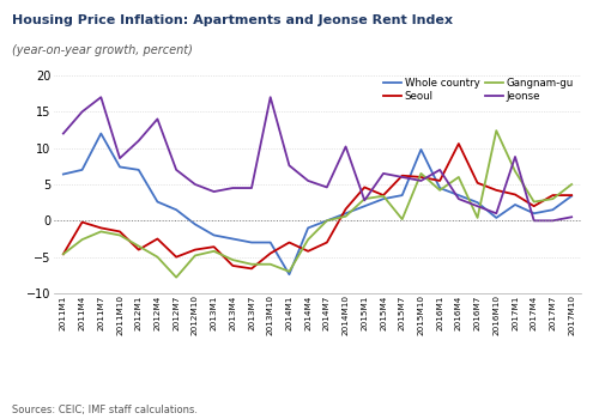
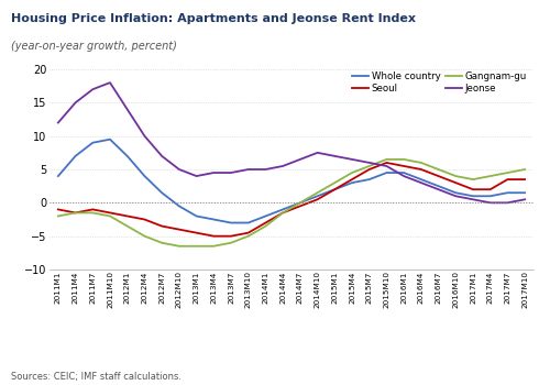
Whole country/2011M1: 6.4 -> 4.0
Seoul/2011M1: -4.6 -> -1.0
Gangnam-gu/2011M1: -4.6 -> -2.0
Seoul/2011M4: -0.2 -> -1.5
Gangnam-gu/2011M4: -2.6 -> -1.5
Whole country/2011M7: 12.0 -> 9.0
Whole country/2011M10: 7.4 -> 9.5
Jeonse/2011M10: 8.6 -> 18.0
Seoul/2012M1: -4.0 -> -2.0
Jeonse/2012M1: 11.0 -> 14.0
Whole country/2012M4: 2.6 -> 4.0
Jeonse/2012M4: 14.0 -> 10.0
Seoul/2012M7: -5.0 -> -3.5
Gangnam-gu/2012M7: -7.8 -> -6.0
Gangnam-gu/2012M10: -4.8 -> -6.5
Seoul/2013M1: -3.6 -> -4.5
Gangnam-gu/2013M1: -4.2 -> -6.5
Seoul/2013M4: -6.2 -> -5.0
Gangnam-gu/2013M4: -5.4 -> -6.5
Seoul/2013M7: -6.6 -> -5.0
Gangnam-gu/2013M10: -6.0 -> -5.0
Jeonse/2013M10: 17.0 -> 5.0
Whole country/2014M1: -7.4 -> -2.0
Gangnam-gu/2014M1: -7.0 -> -3.5
Jeonse/2014M1: 7.6 -> 5.0
Seoul/2014M4: -4.2 -> -1.5
Gangnam-gu/2014M4: -2.6 -> -1.5
Seoul/2014M7: -3.0 -> -0.5
Jeonse/2014M7: 4.6 -> 6.5
Seoul/2014M10: 1.6 -> 0.5
Gangnam-gu/2014M10: 0.6 -> 1.5
Jeonse/2014M10: 10.2 -> 7.5
Seoul/2015M1: 4.6 -> 2.0
Jeonse/2015M1: 2.8 -> 7.0
Gangnam-gu/2015M4: 3.4 -> 4.5
Seoul/2015M7: 6.2 -> 5.0
Gangnam-gu/2015M7: 0.2 -> 5.5
Whole country/2015M10: 9.8 -> 4.5
Gangnam-gu/2016M1: 4.2 -> 6.5
Jeonse/2016M1: 7.0 -> 4.0
Seoul/2016M4: 10.6 -> 5.0
Seoul/2016M7: 5.2 -> 4.0
Gangnam-gu/2016M7: 0.4 -> 5.0
Whole country/2016M10: 0.4 -> 1.5
Seoul/2016M10: 4.2 -> 3.0
Gangnam-gu/2016M10: 12.4 -> 4.0
Whole country/2017M1: 2.2 -> 1.0
Seoul/2017M1: 3.6 -> 2.0
Gangnam-gu/2017M1: 6.8 -> 3.5
Jeonse/2017M1: 8.8 -> 0.5
Gangnam-gu/2017M4: 2.6 -> 4.0
Gangnam-gu/2017M7: 3.0 -> 4.5
Whole country/2017M10: 3.4 -> 1.5
